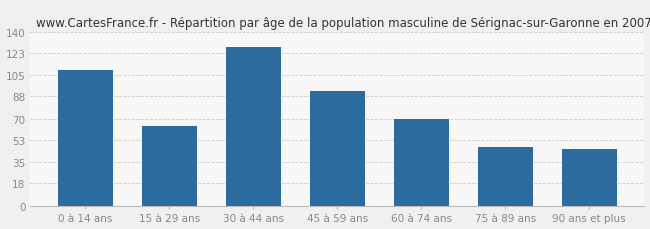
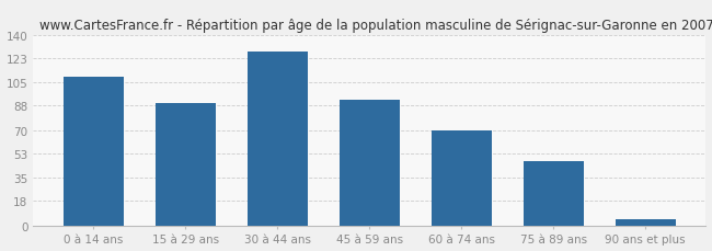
15 à 29 ans: 64 -> 90
90 ans et plus: 46 -> 5
